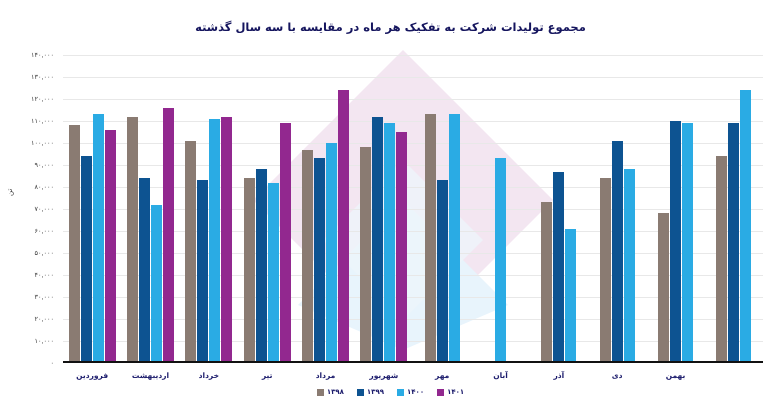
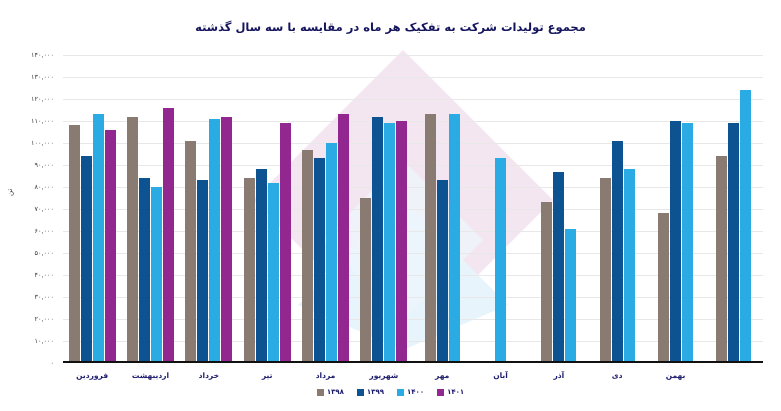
۱۴۰۰/اردیبهشت: 72000 -> 80000
۱۴۰۱/مرداد: 124000 -> 113000
۱۳۹۸/شهریور: 98000 -> 75000
۱۴۰۱/شهریور: 105000 -> 110000
